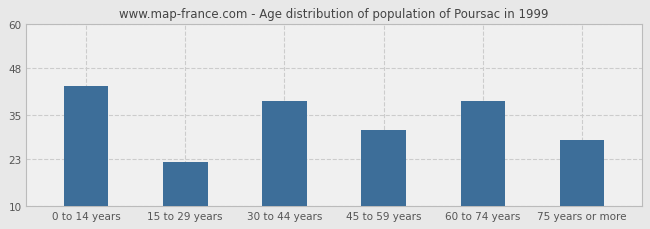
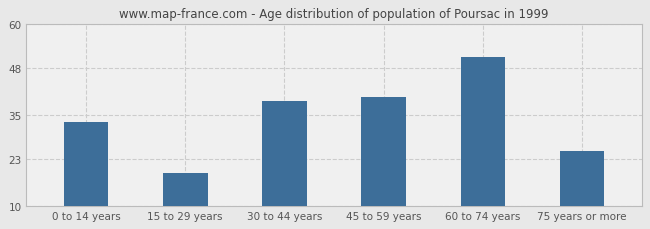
0 to 14 years: 43 -> 33
15 to 29 years: 22 -> 19
45 to 59 years: 31 -> 40
60 to 74 years: 39 -> 51
75 years or more: 28 -> 25
